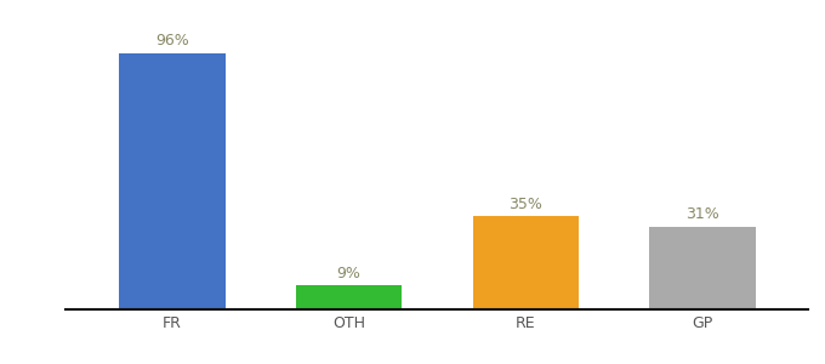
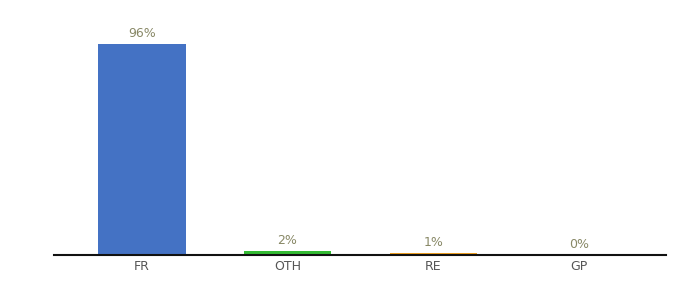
OTH: 9% -> 2%
RE: 35% -> 1%
GP: 31% -> 0%
